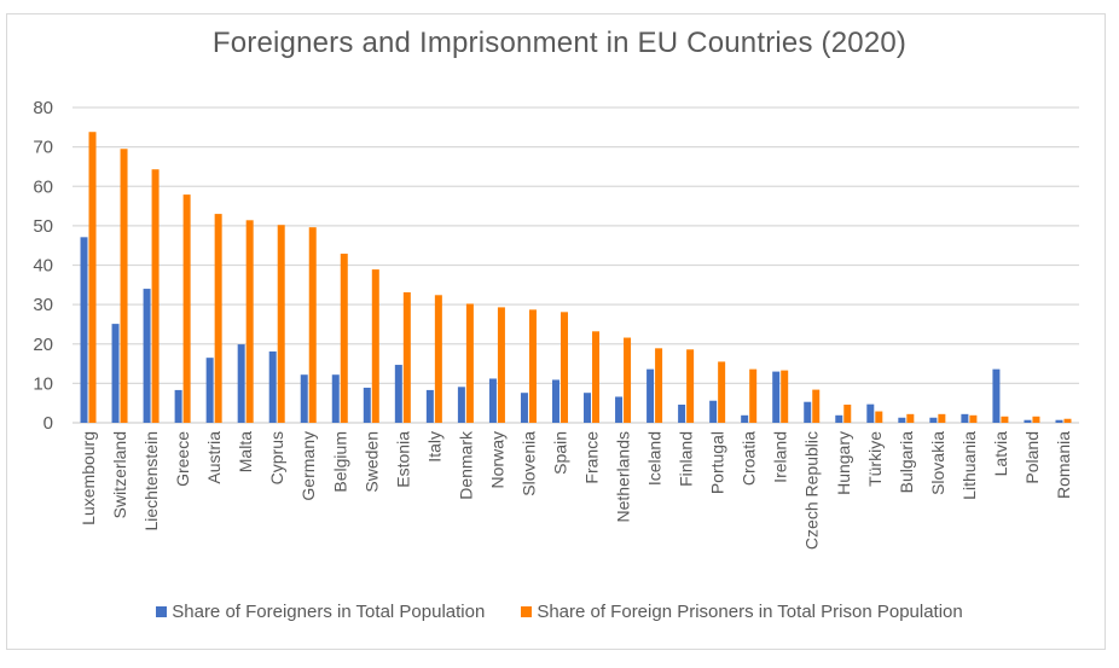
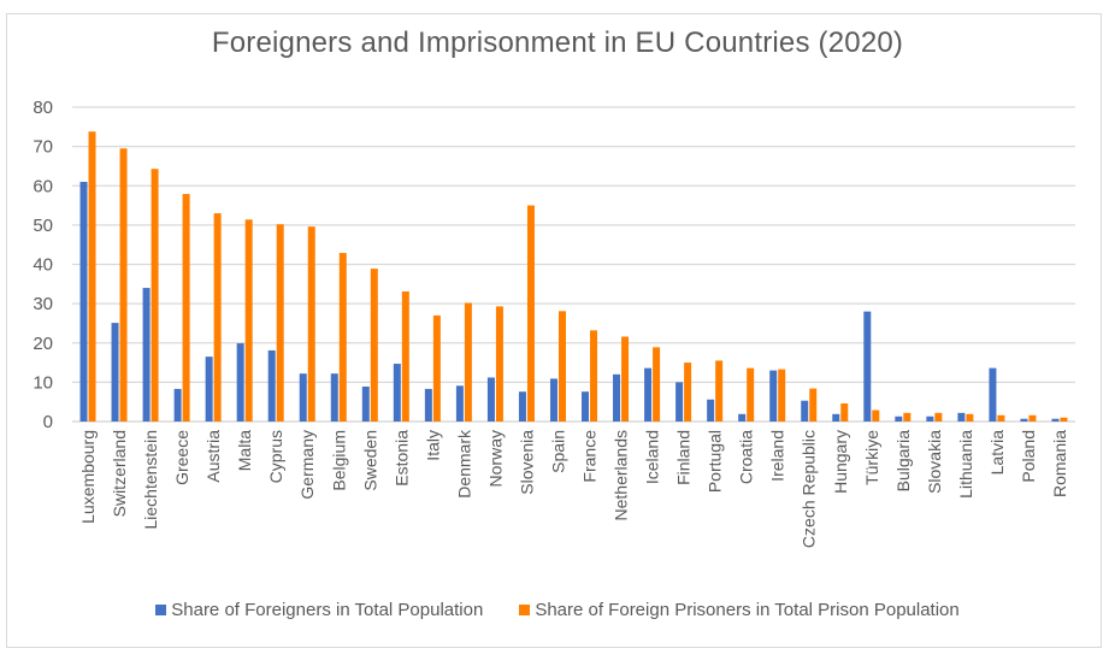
Share of Foreigners in Total Population/Luxembourg: 47 -> 61
Share of Foreign Prisoners in Total Prison Population/Italy: 32 -> 27
Share of Foreign Prisoners in Total Prison Population/Slovenia: 29 -> 55
Share of Foreigners in Total Population/Netherlands: 7 -> 12
Share of Foreigners in Total Population/Finland: 5 -> 10
Share of Foreign Prisoners in Total Prison Population/Finland: 19 -> 15
Share of Foreigners in Total Population/Türkiye: 5 -> 28
